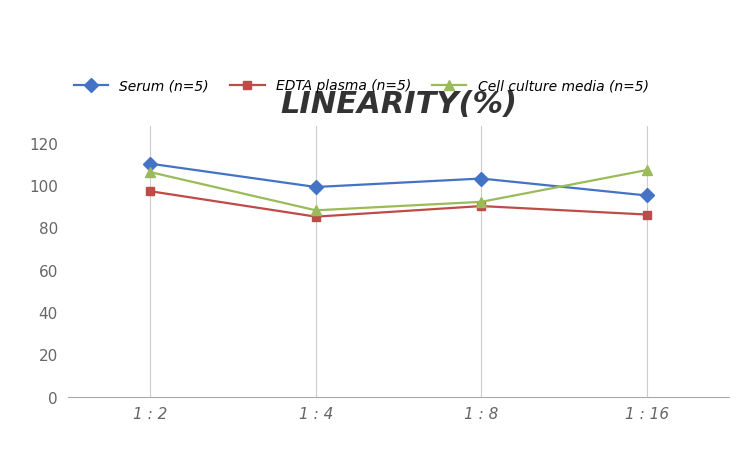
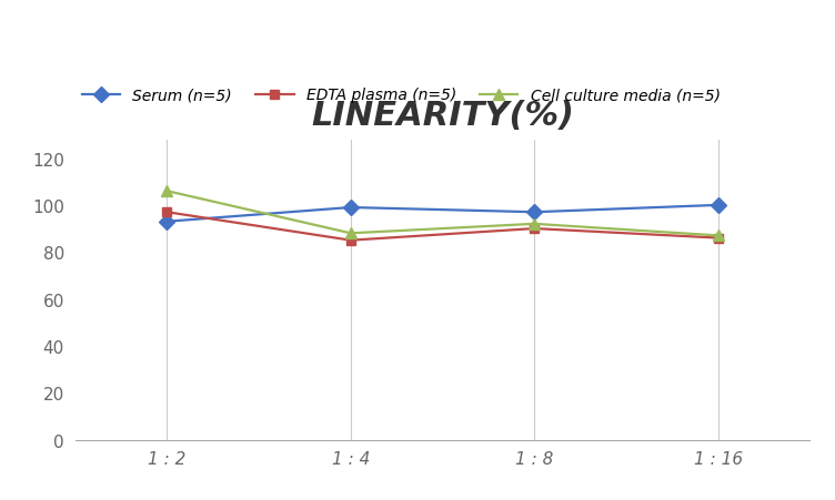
Serum (n=5)/1 : 2: 110 -> 93
Serum (n=5)/1 : 8: 103 -> 97
Serum (n=5)/1 : 16: 95 -> 100
Cell culture media (n=5)/1 : 16: 107 -> 87
